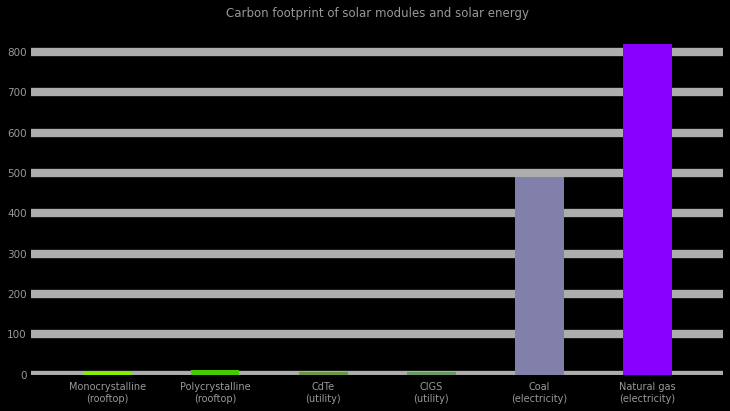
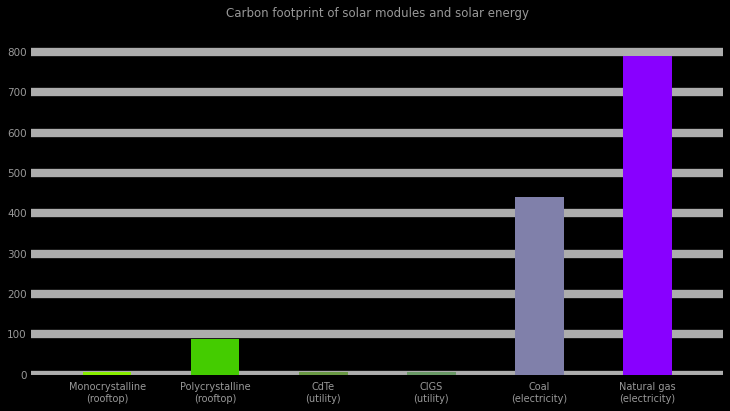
Polycrystalline (rooftop): 12 -> 90
Coal (electricity): 490 -> 440
Natural gas (electricity): 820 -> 790
